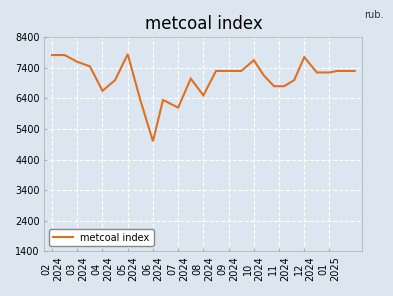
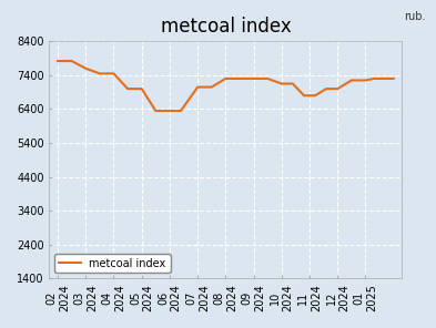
04 2024: 6650 -> 7450
05 2024: 7850 -> 7000
06 2024: 5000 -> 6350
07 2024: 6100 -> 7050
08 2024: 6500 -> 7300
10 2024: 7650 -> 7150
12 2024: 7750 -> 7000
